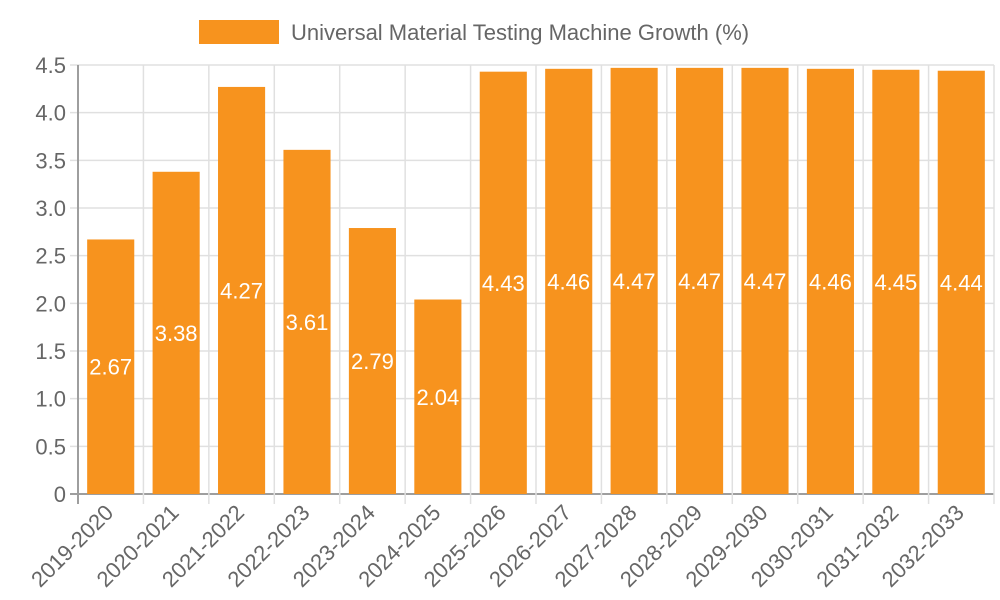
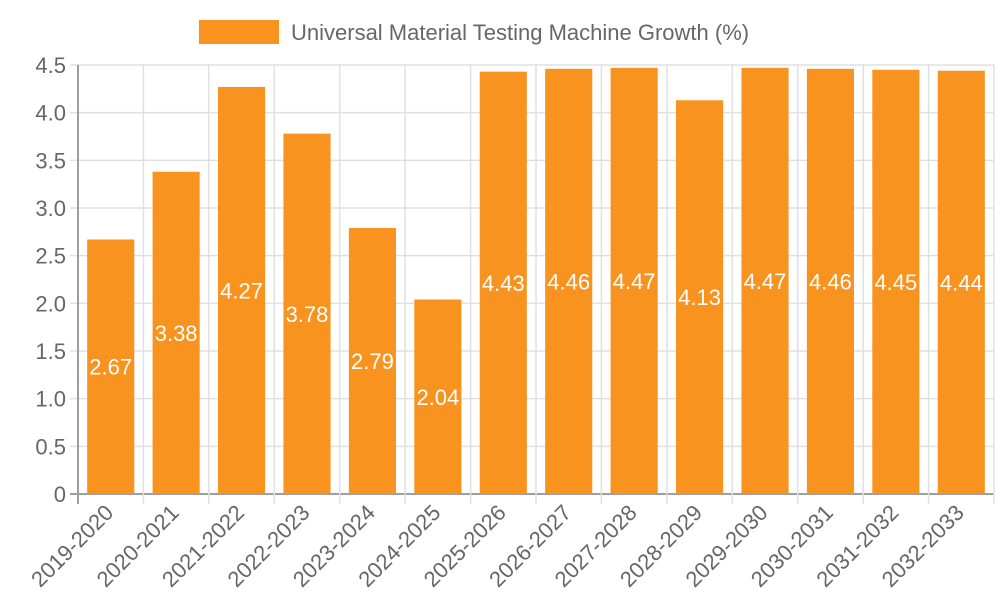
2022-2023: 3.61 -> 3.78
2028-2029: 4.47 -> 4.13
